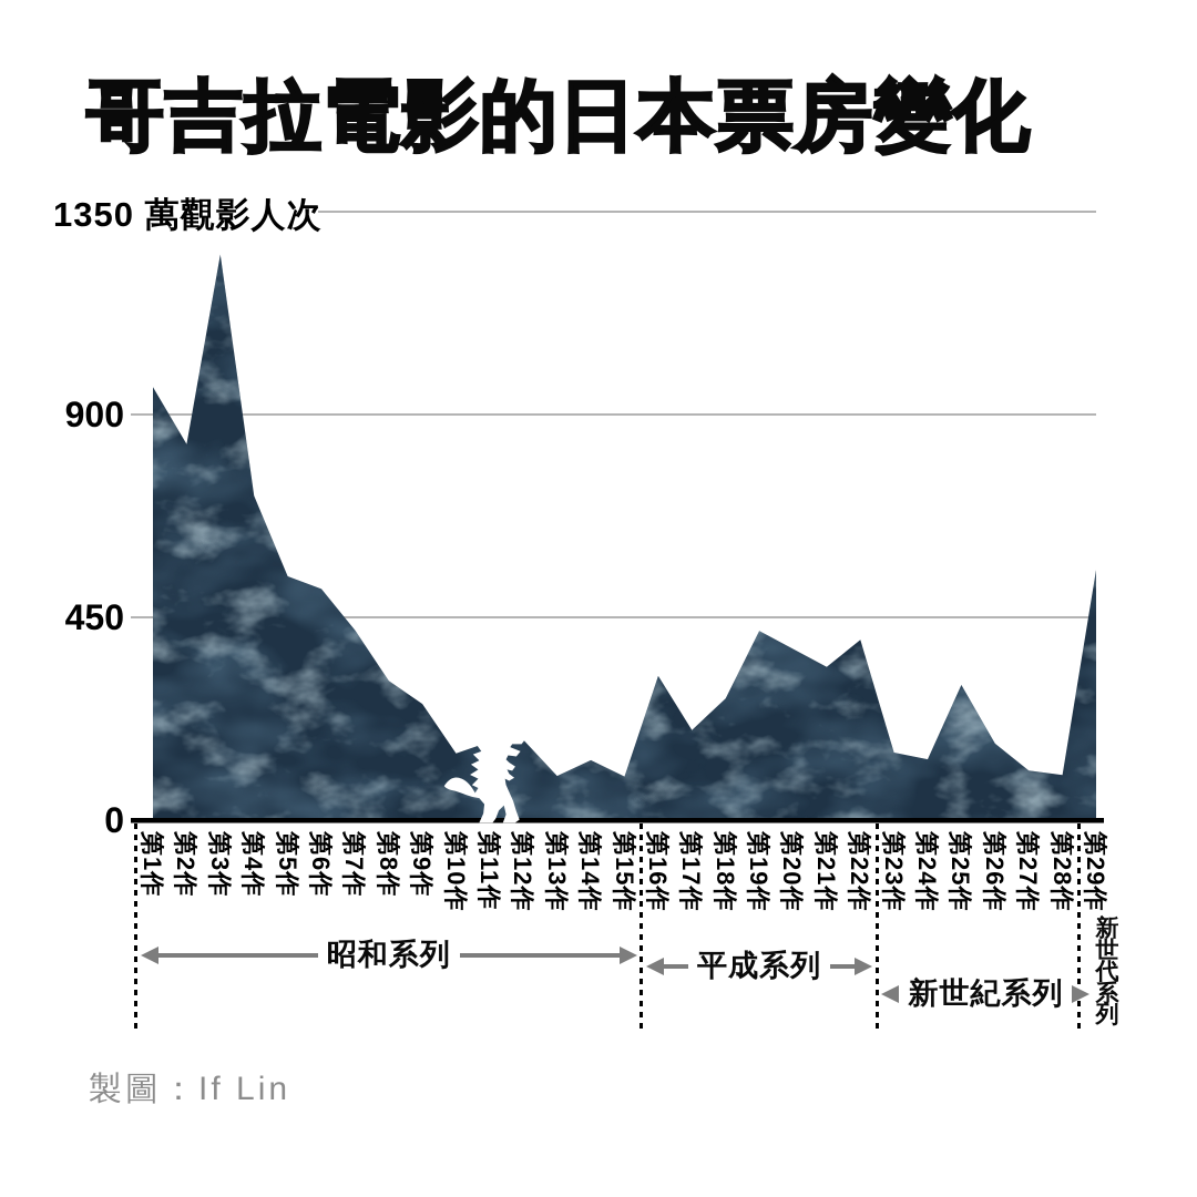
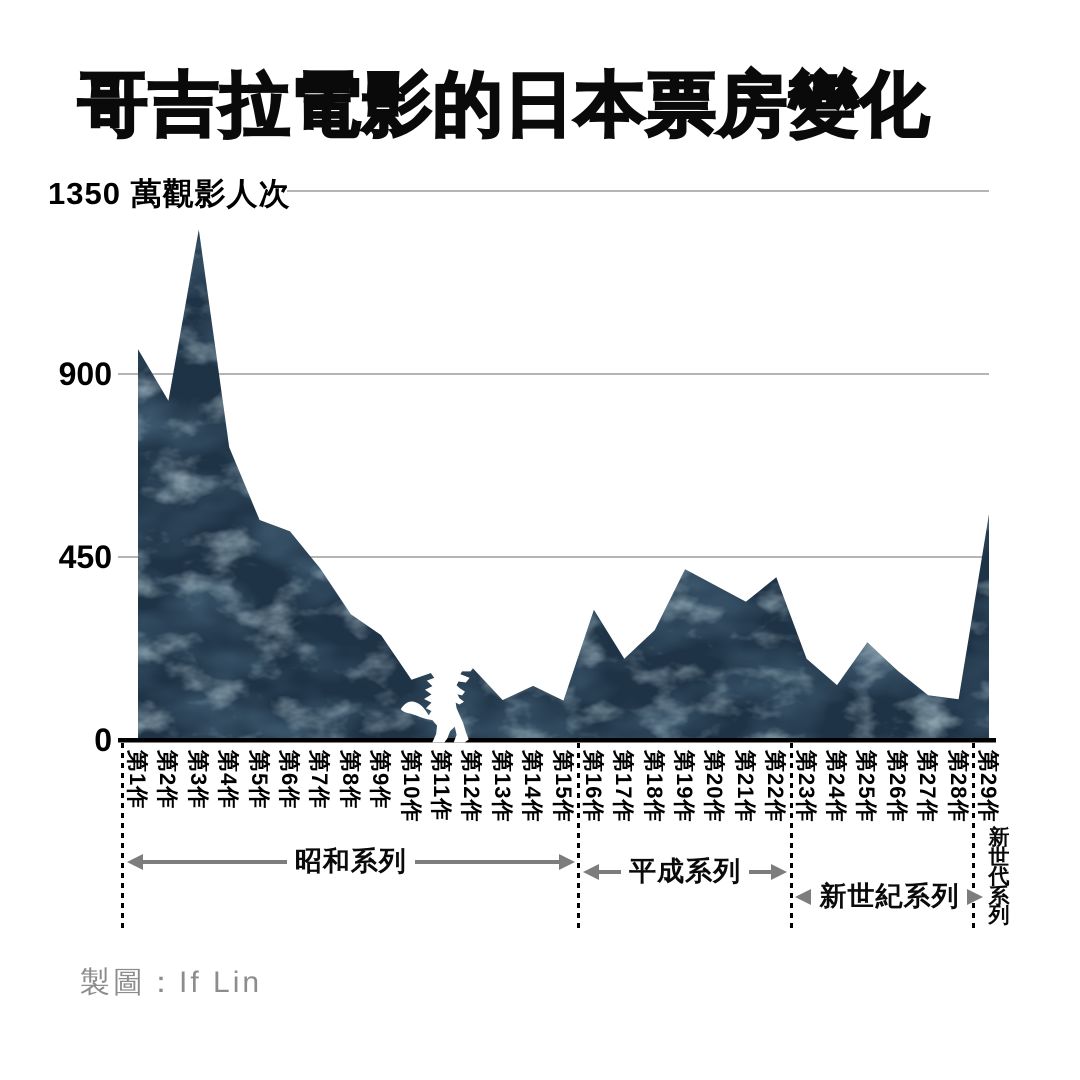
第23作: 150 -> 200
第25作: 300 -> 240
